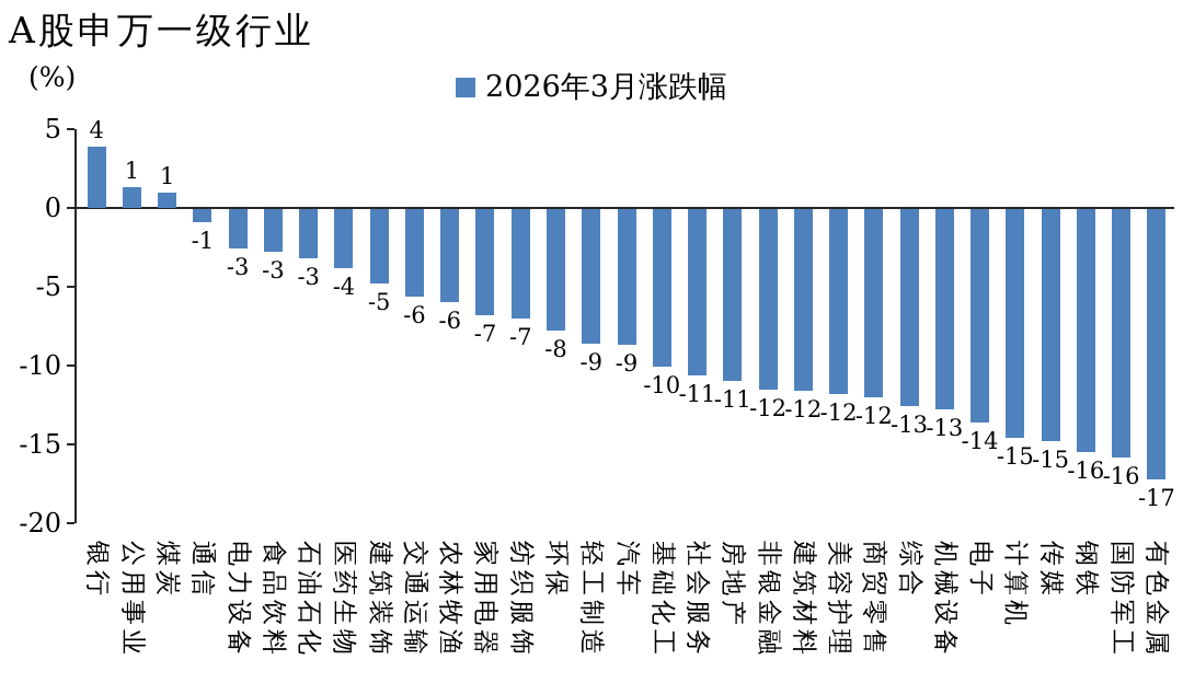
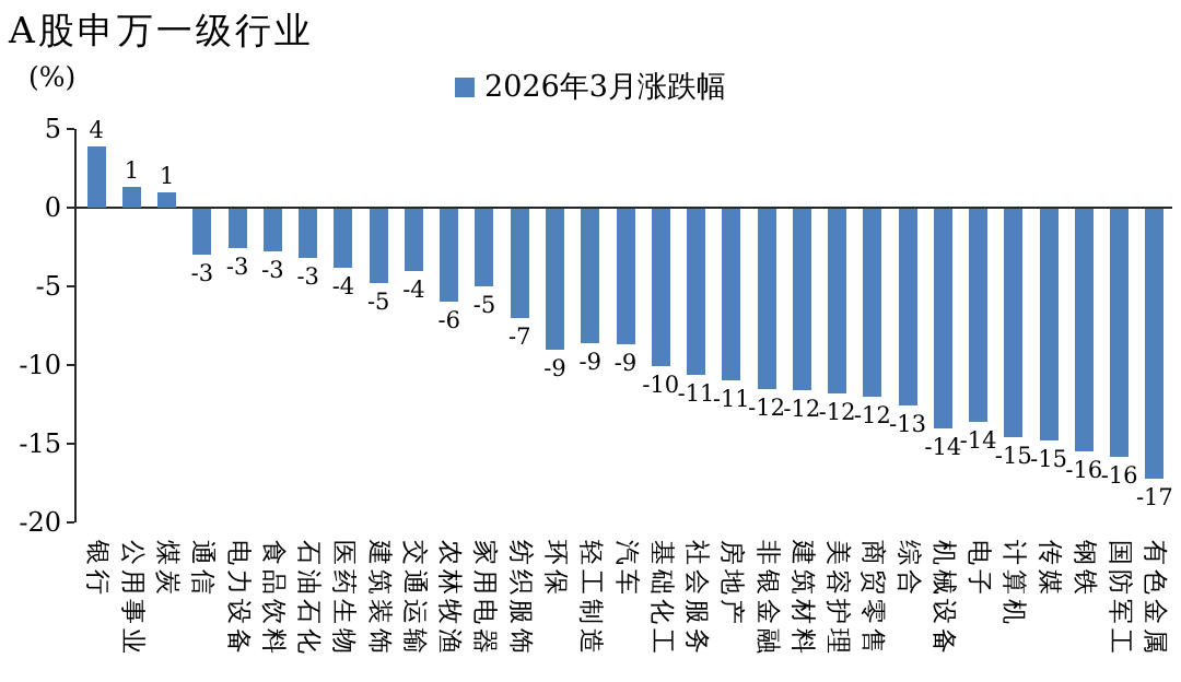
通信: -1 -> -3
交通运输: -6 -> -4
家用电器: -7 -> -5
环保: -8 -> -9
机械设备: -13 -> -14
